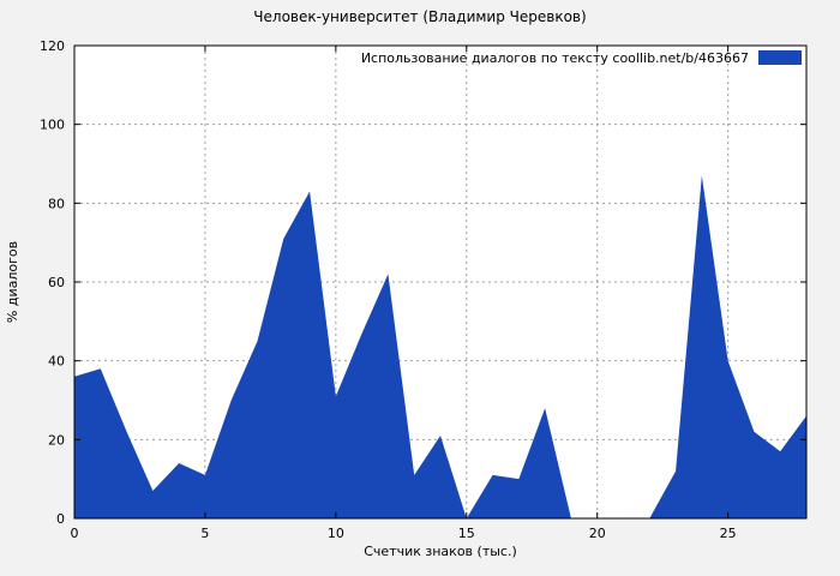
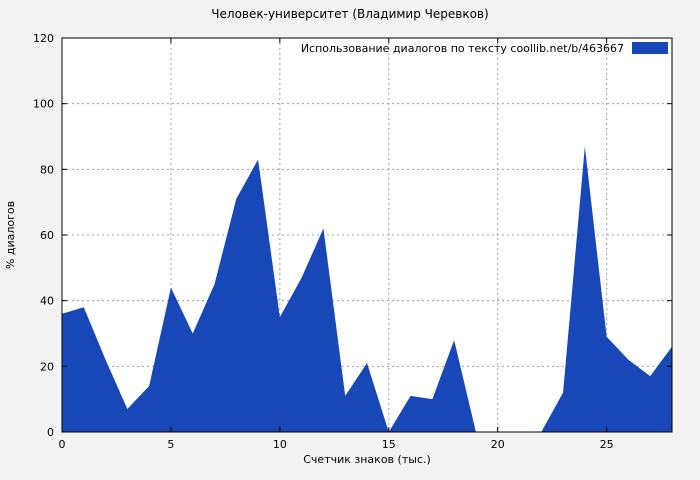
5: 11 -> 44
10: 31 -> 35
25: 40 -> 29
